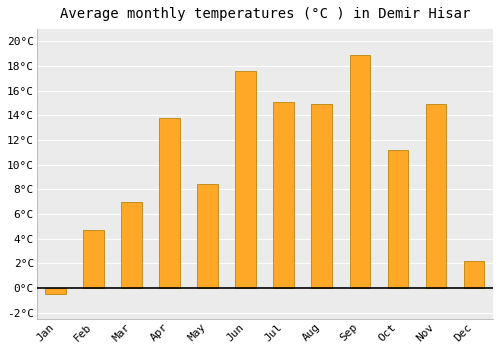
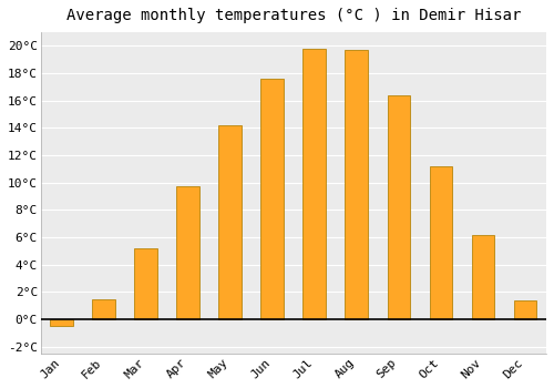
Feb: 4.7°C -> 1.5°C
Mar: 7.0°C -> 5.2°C
Apr: 13.8°C -> 9.7°C
May: 8.4°C -> 14.2°C
Jul: 15.1°C -> 19.8°C
Aug: 14.9°C -> 19.7°C
Sep: 18.9°C -> 16.4°C
Nov: 14.9°C -> 6.2°C
Dec: 2.2°C -> 1.4°C
